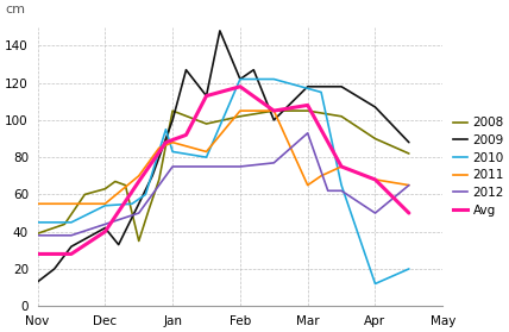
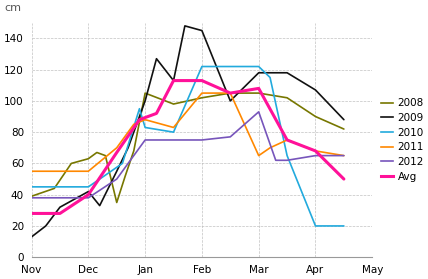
2010/Dec: 54 -> 45
2012/Dec: 44 -> 38
2009/Feb: 122 -> 145
Avg/Feb: 118 -> 113
2010/Mar: 117 -> 122
2010/Apr: 12 -> 20
2012/Apr: 50 -> 65
